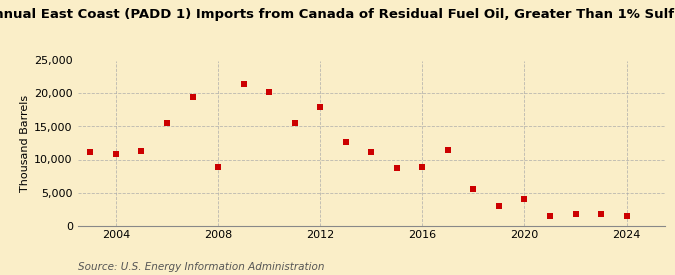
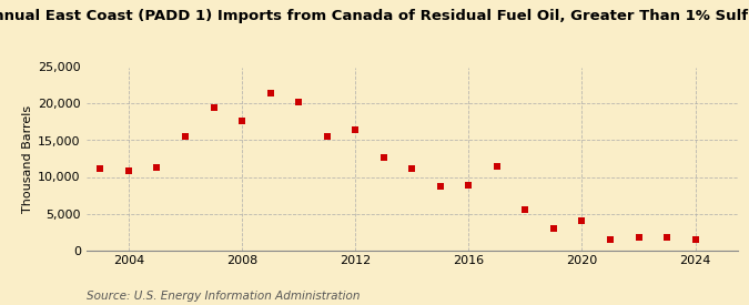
2008: 8,800 -> 17,600
2012: 18,000 -> 16,500
